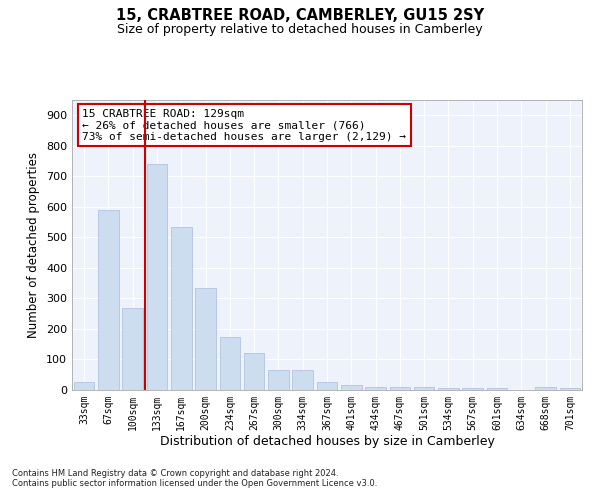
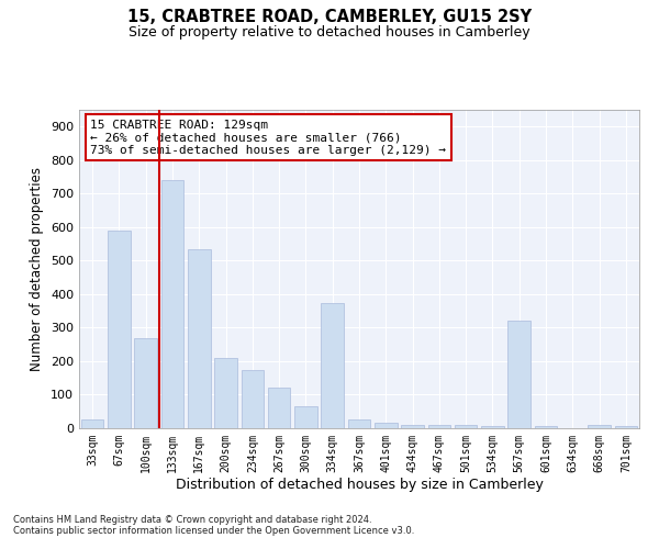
200sqm: 335 -> 210
334sqm: 65 -> 375
567sqm: 5 -> 320
